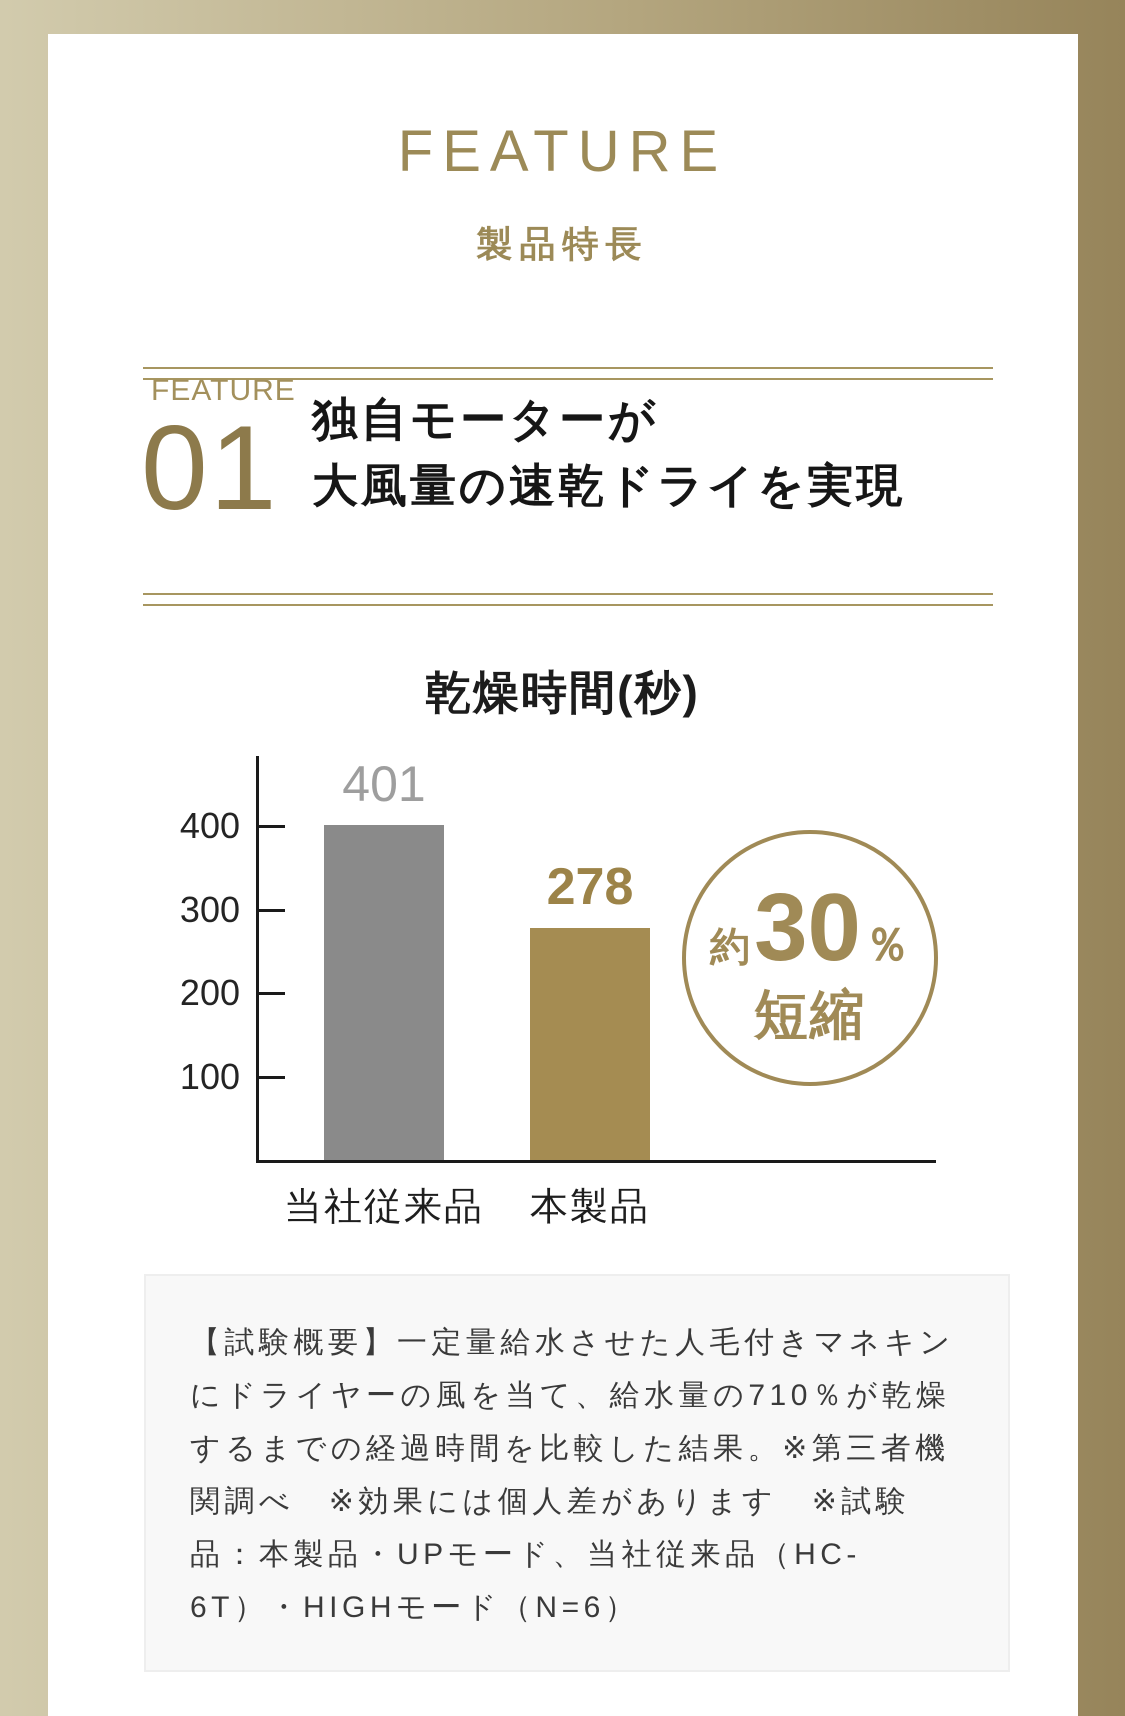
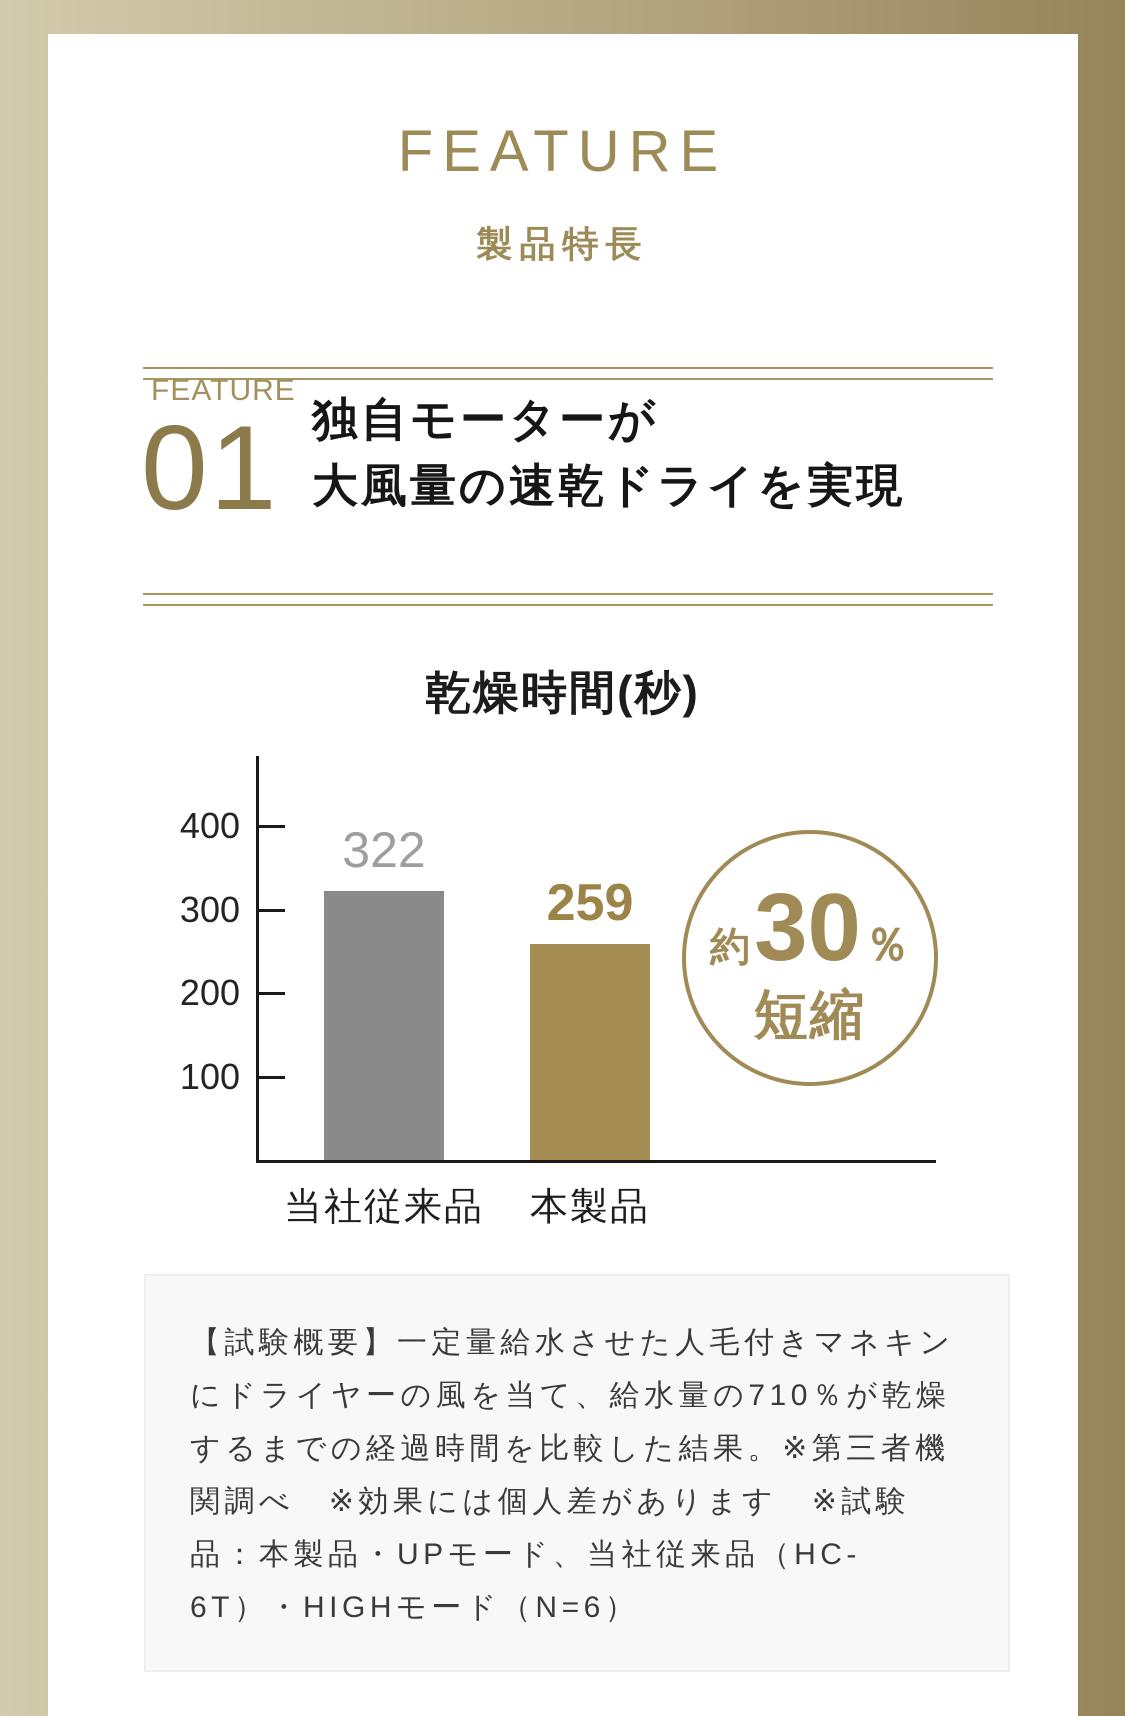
当社従来品: 401 -> 322
本製品: 278 -> 259
